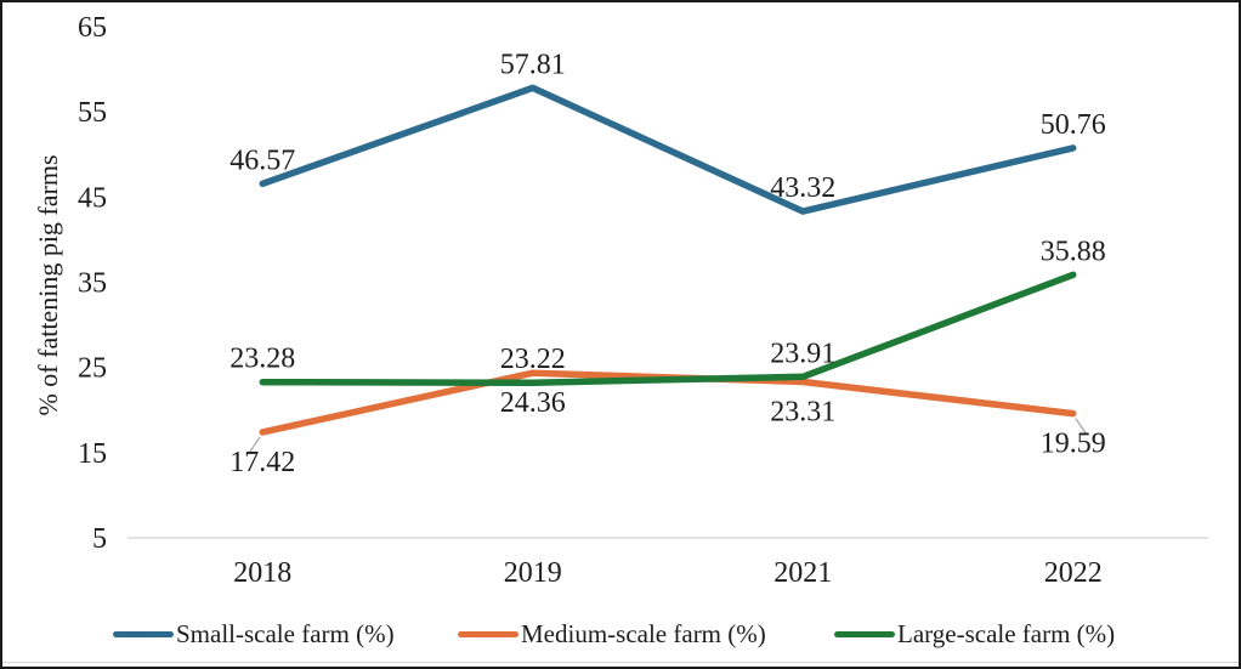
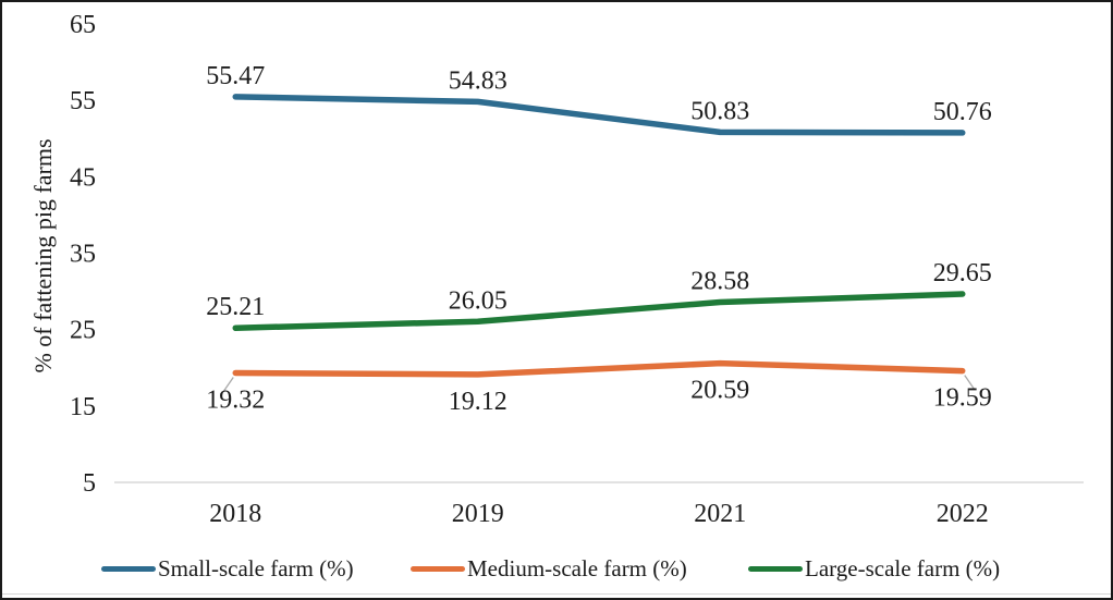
Small-scale farm (%)/2018: 46.57 -> 55.47
Medium-scale farm (%)/2018: 17.42 -> 19.32
Large-scale farm (%)/2018: 23.28 -> 25.21
Small-scale farm (%)/2019: 57.81 -> 54.83
Medium-scale farm (%)/2019: 24.36 -> 19.12
Large-scale farm (%)/2019: 23.22 -> 26.05
Small-scale farm (%)/2021: 43.32 -> 50.83
Medium-scale farm (%)/2021: 23.31 -> 20.59
Large-scale farm (%)/2021: 23.91 -> 28.58
Large-scale farm (%)/2022: 35.88 -> 29.65
